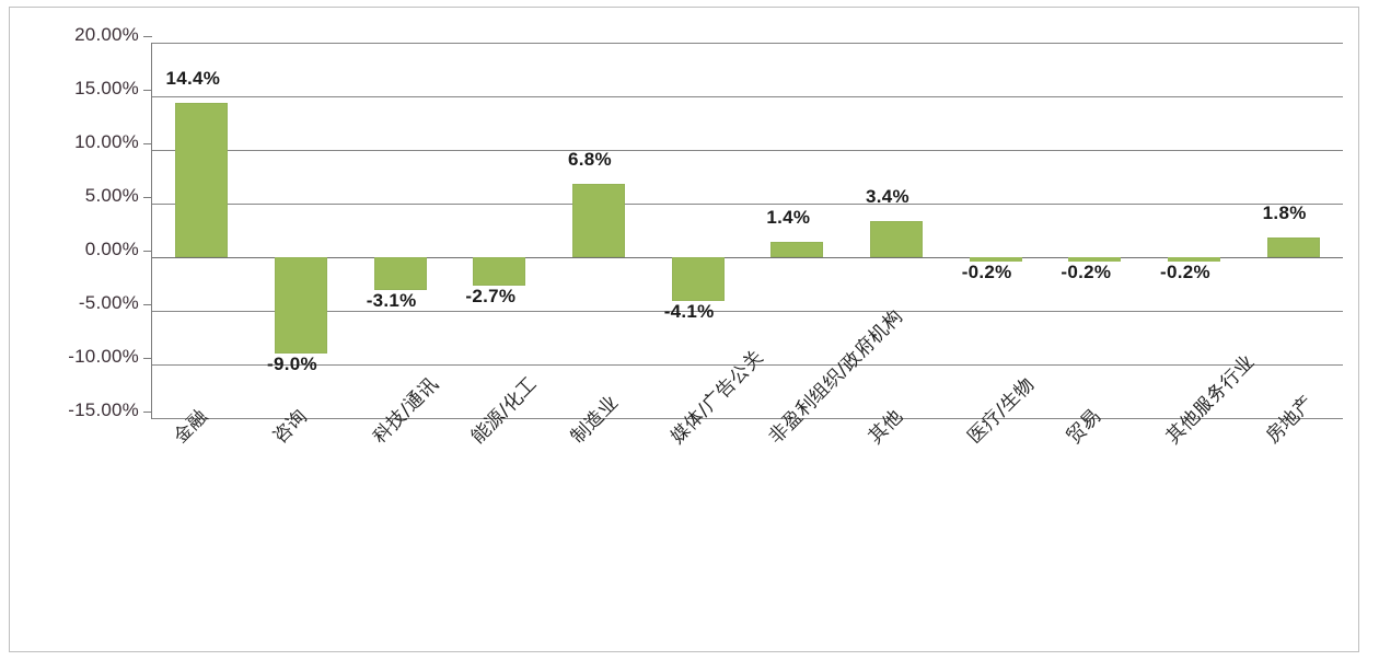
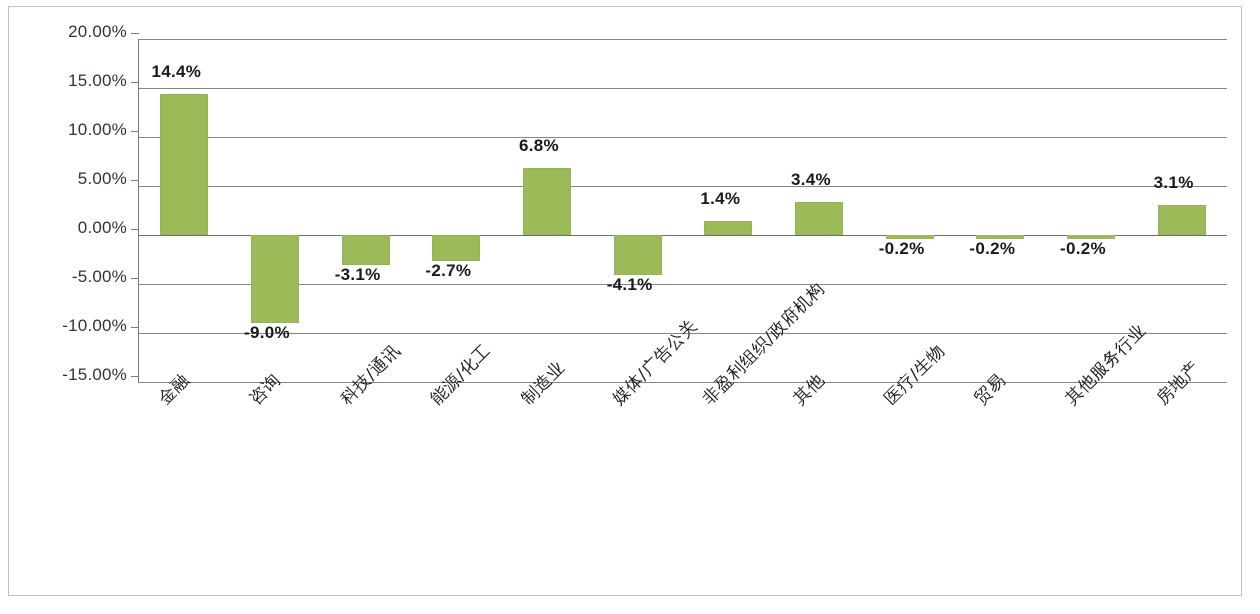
房地产: 1.8% -> 3.1%
